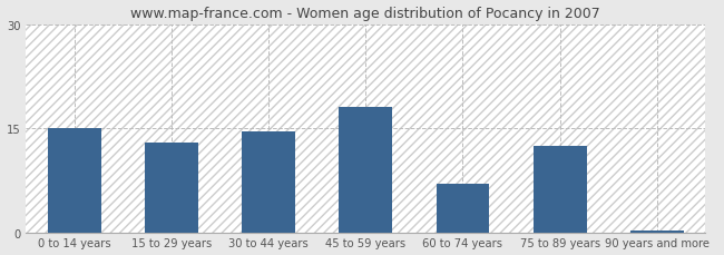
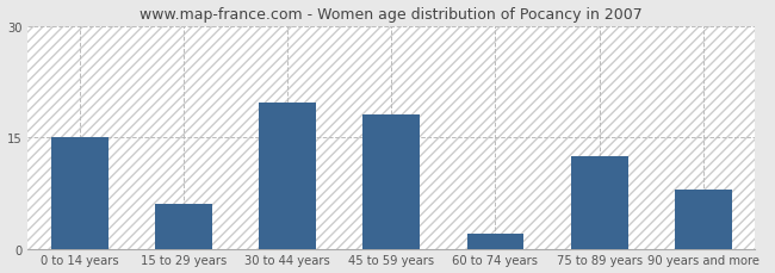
15 to 29 years: 13.0 -> 6.0
30 to 44 years: 14.5 -> 19.6
60 to 74 years: 7.0 -> 2.0
90 years and more: 0.3 -> 8.0
